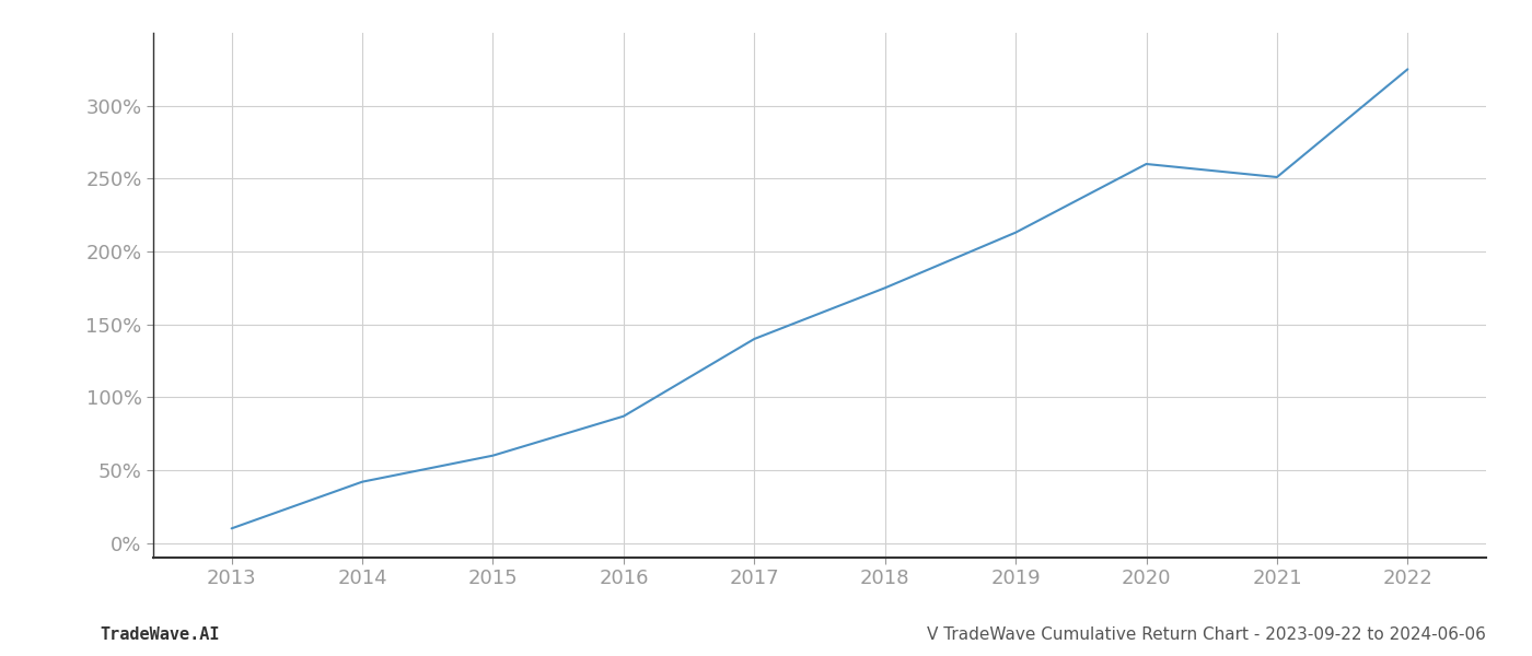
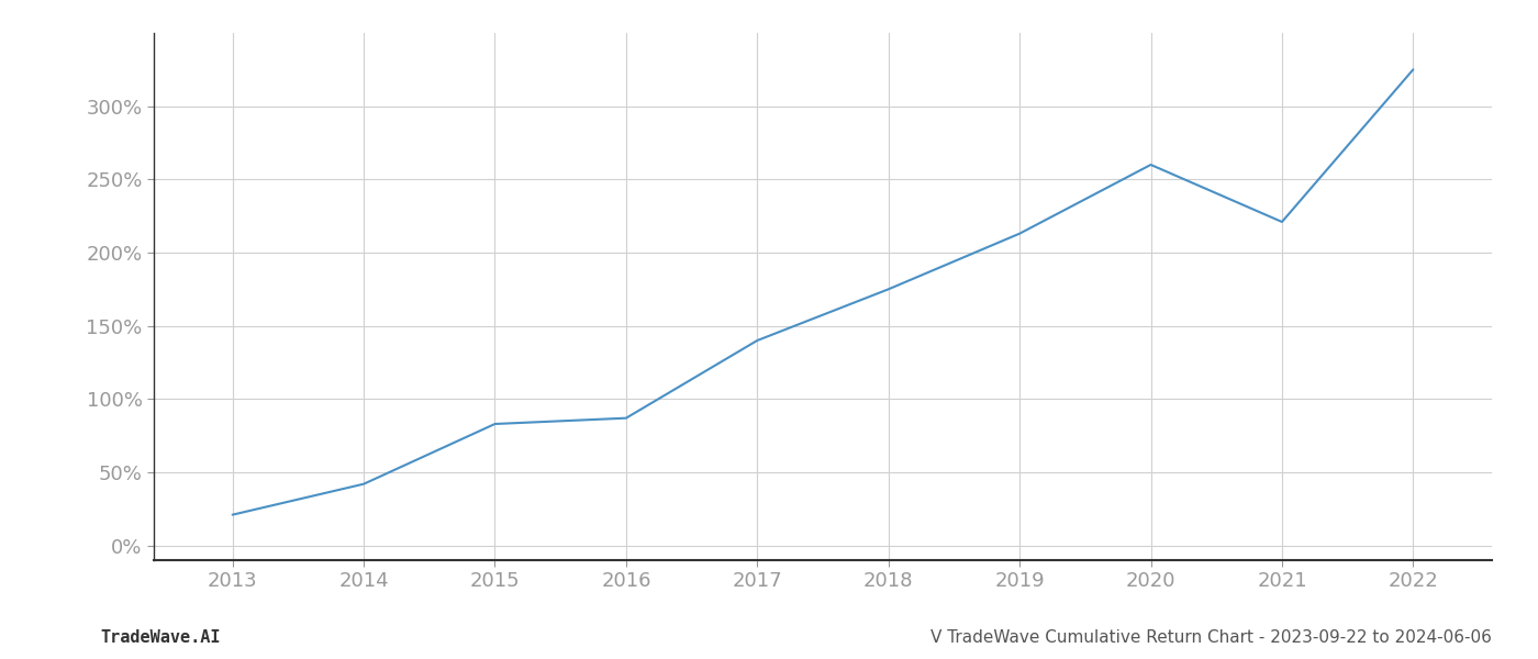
2013: 10% -> 21%
2015: 60% -> 83%
2021: 251% -> 221%
